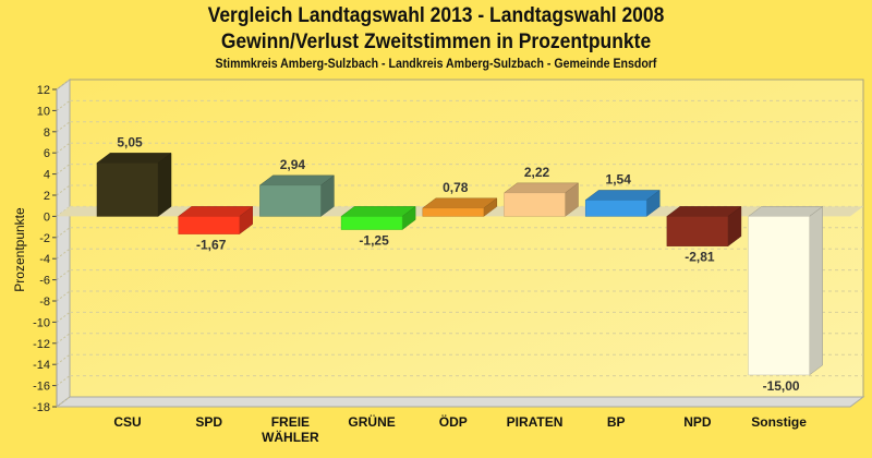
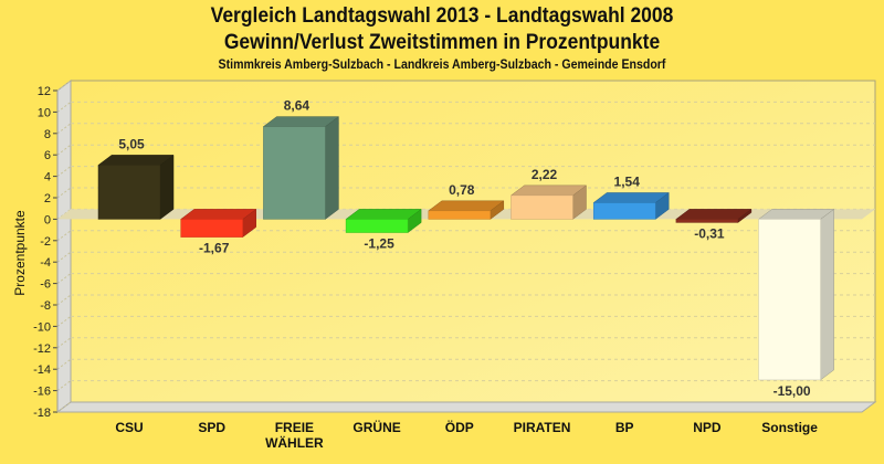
FREIE WÄHLER: 2,94 -> 8,64
NPD: -2,81 -> -0,31
